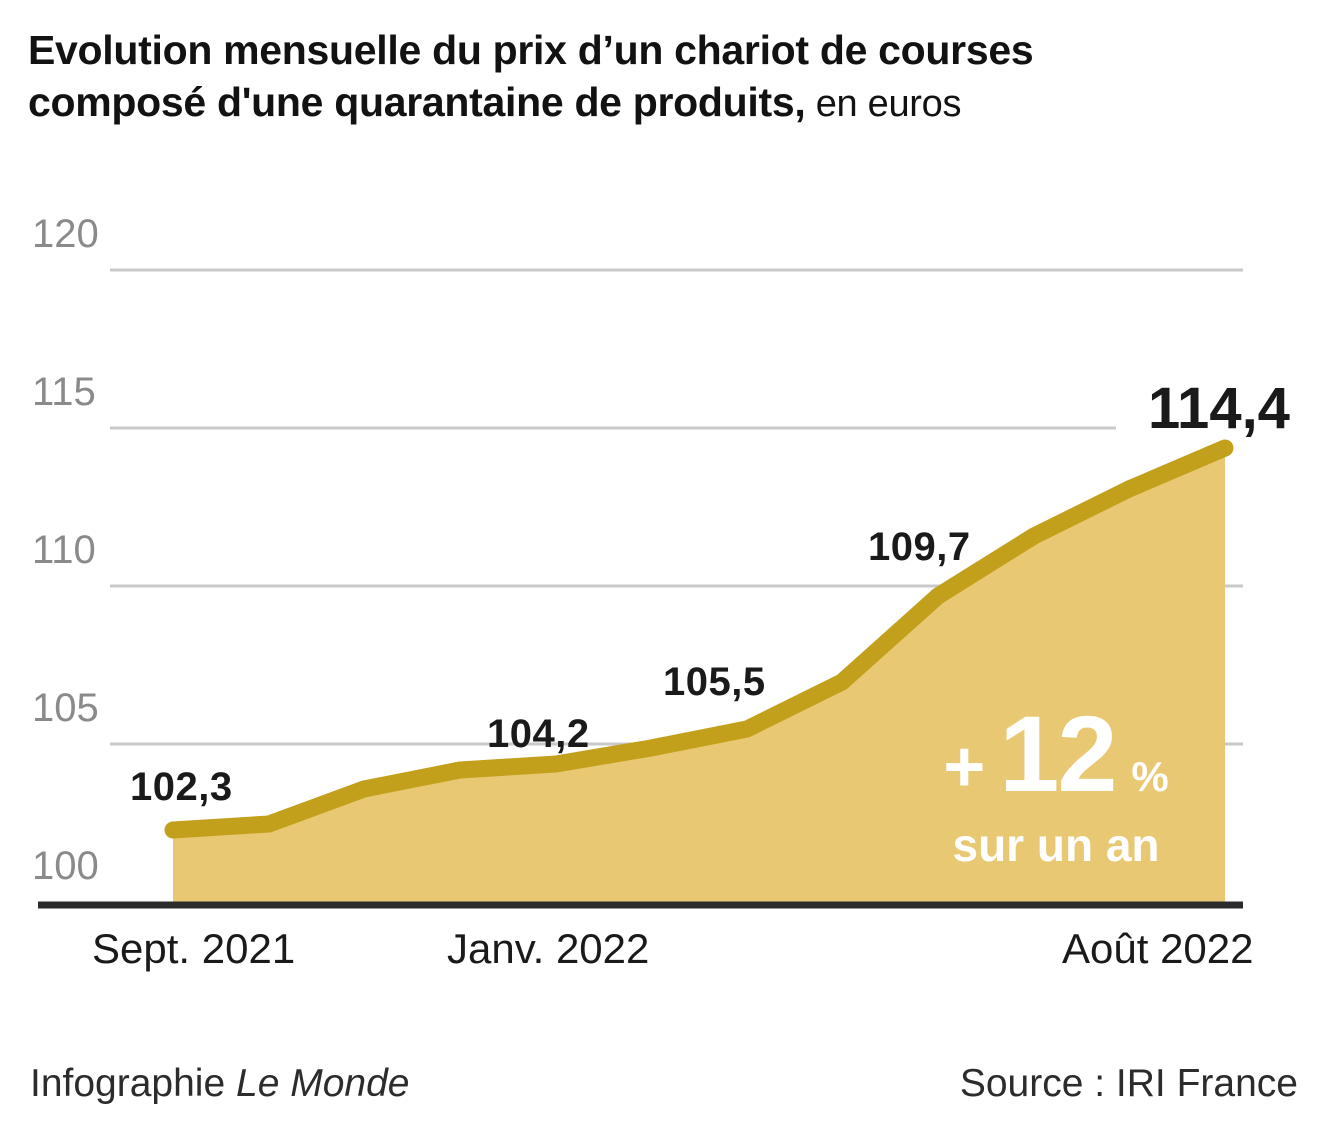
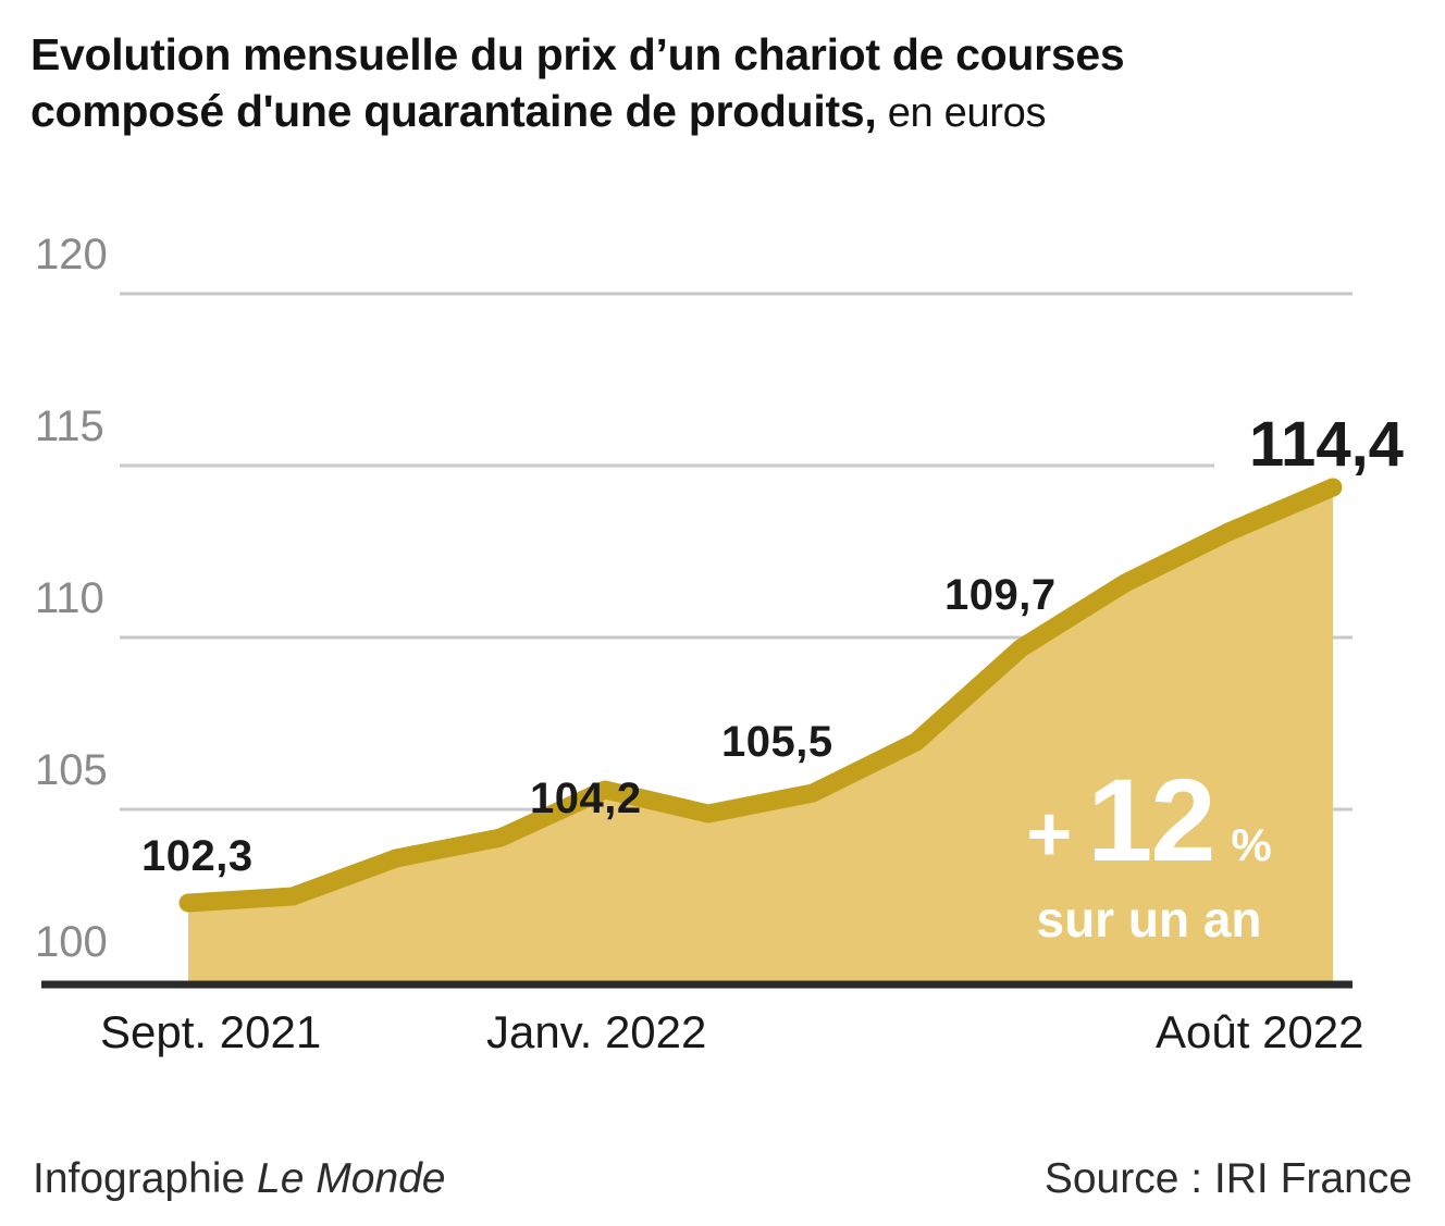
Janv. 2022: 104.4 -> 105.6
